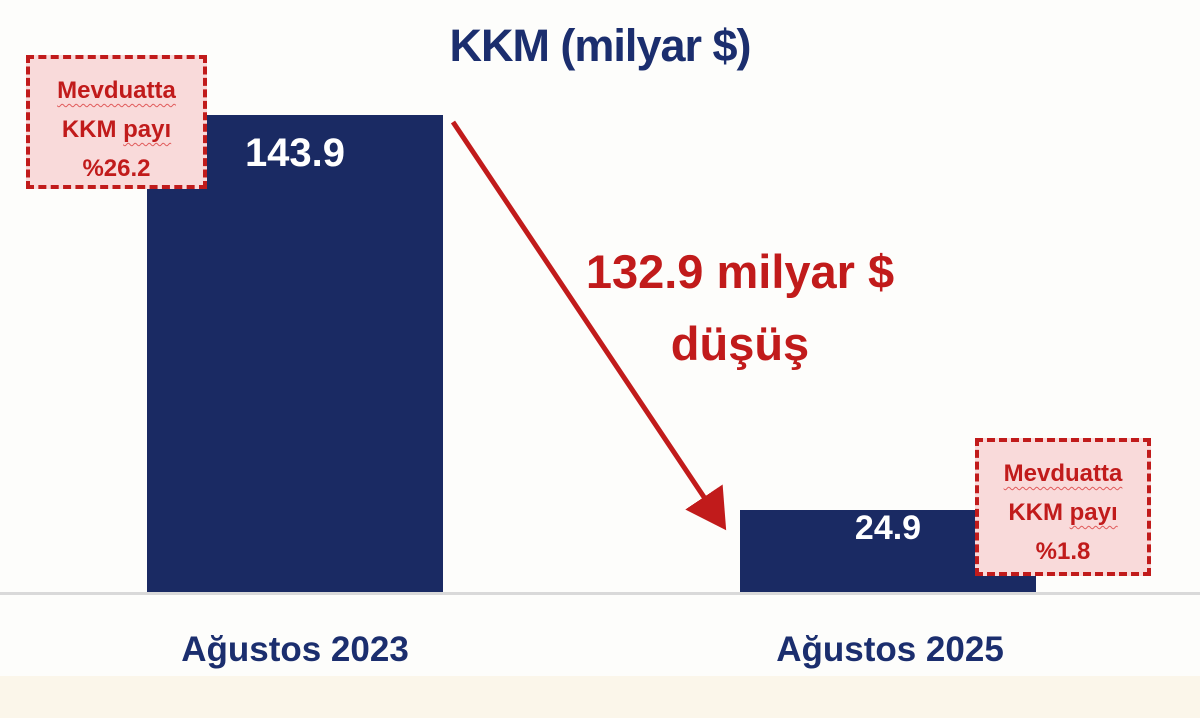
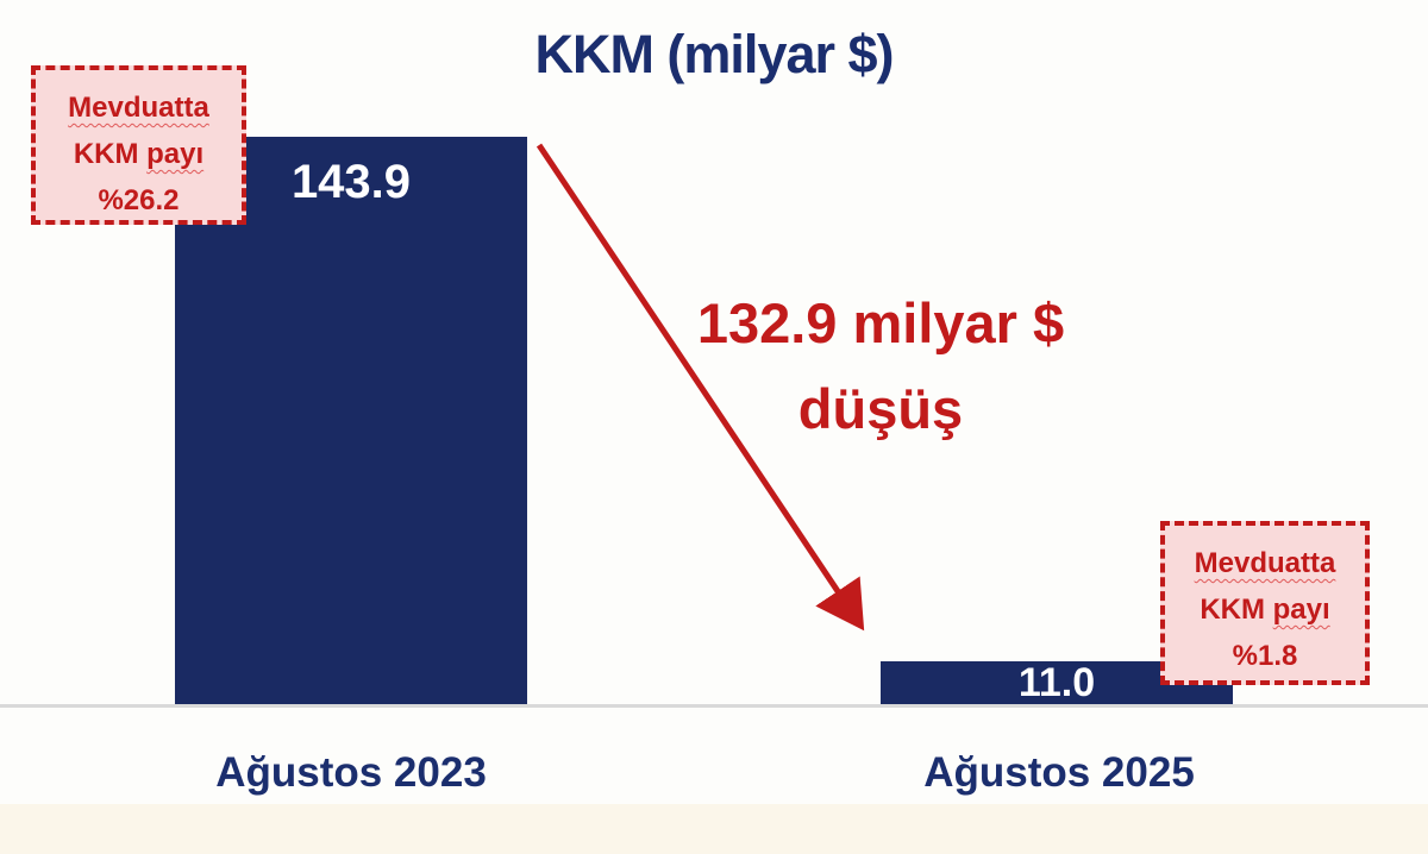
Ağustos 2025: 24.9 -> 11.0
